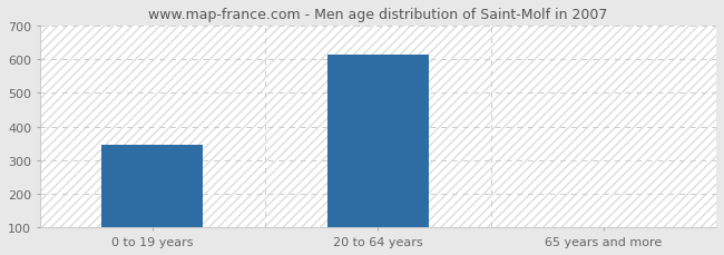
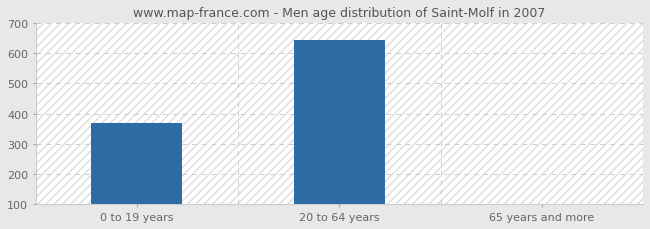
0 to 19 years: 345 -> 370
20 to 64 years: 615 -> 645
